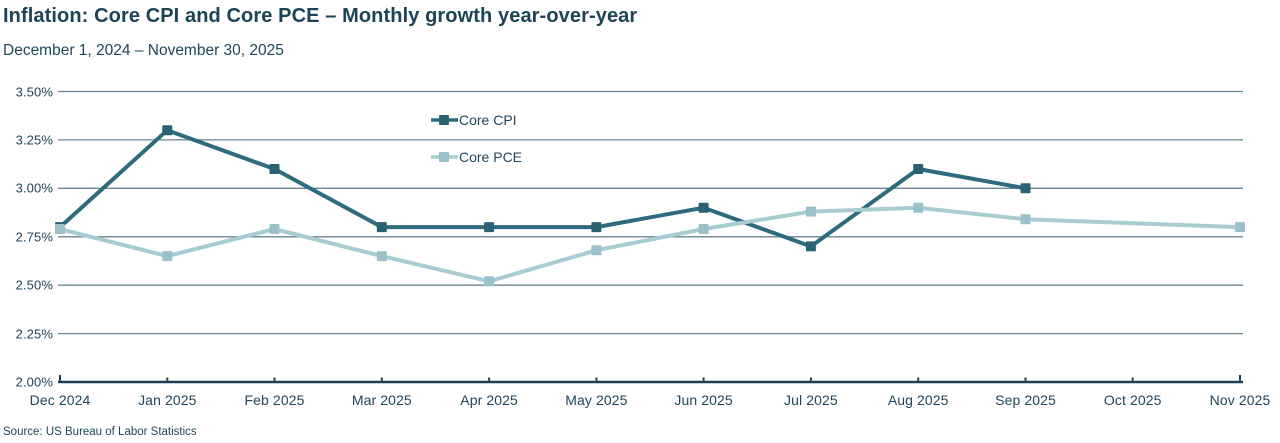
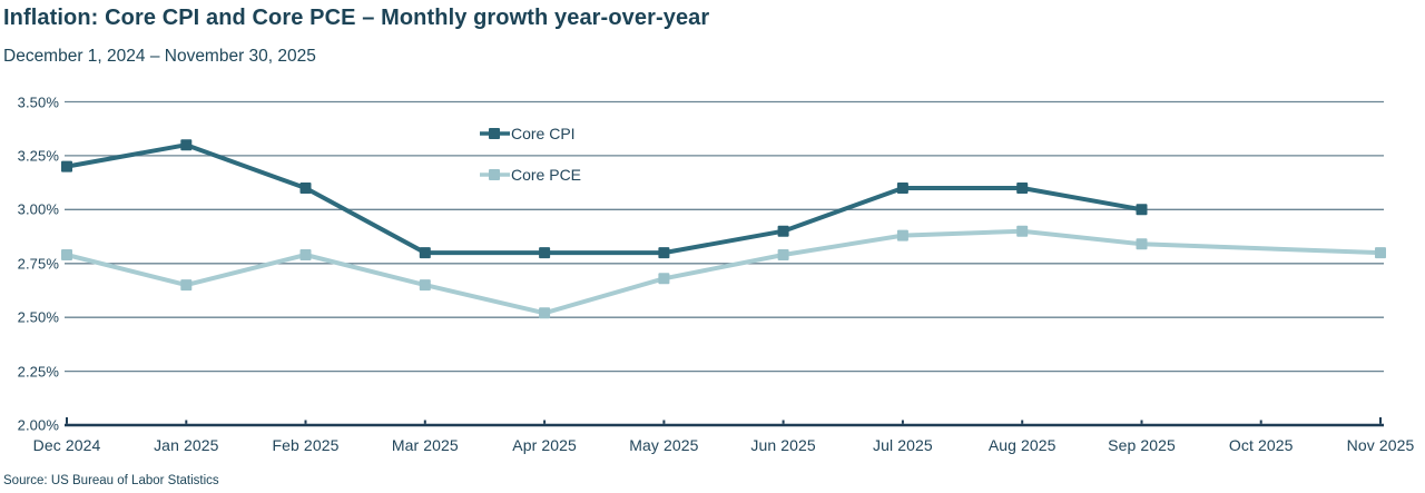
Core CPI/Dec 2024: 2.8% -> 3.2%
Core CPI/Jul 2025: 2.7% -> 3.1%
